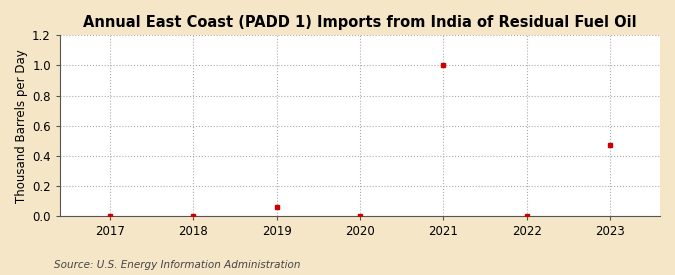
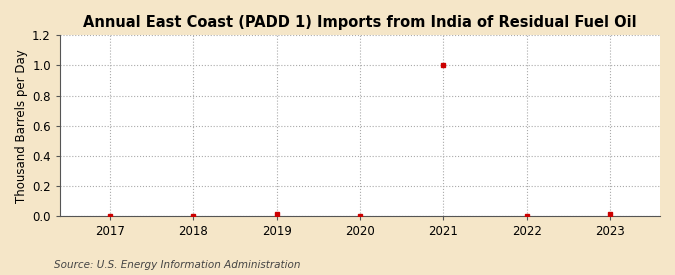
2019: 0.06 -> 0.01
2023: 0.47 -> 0.01
